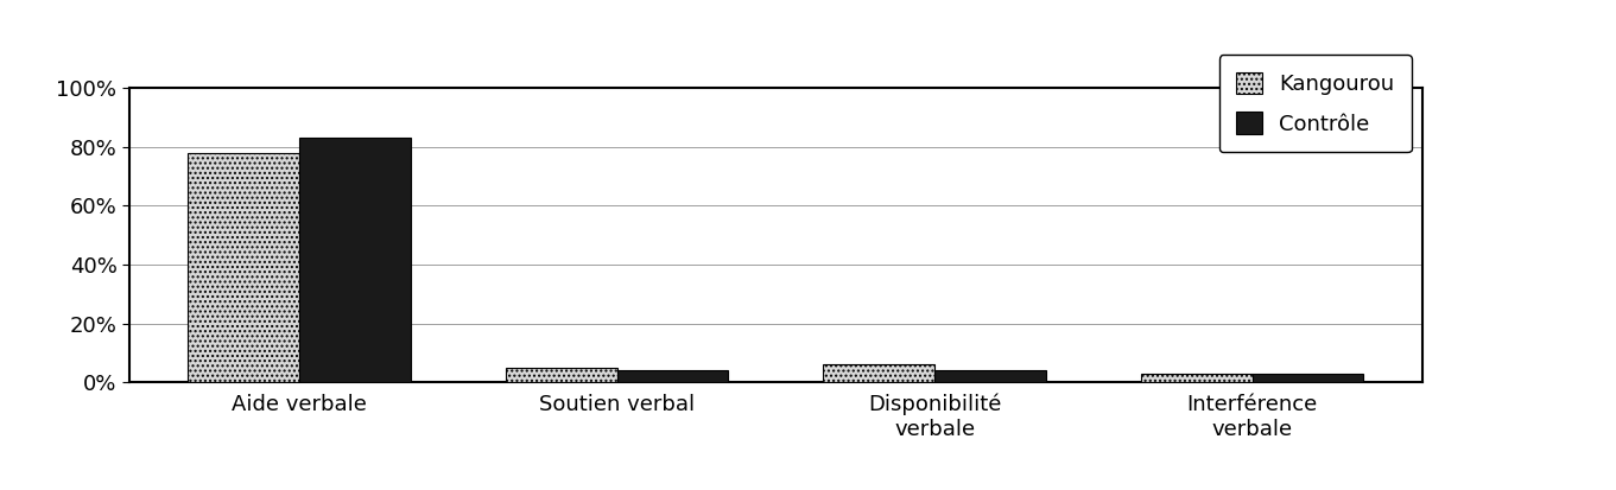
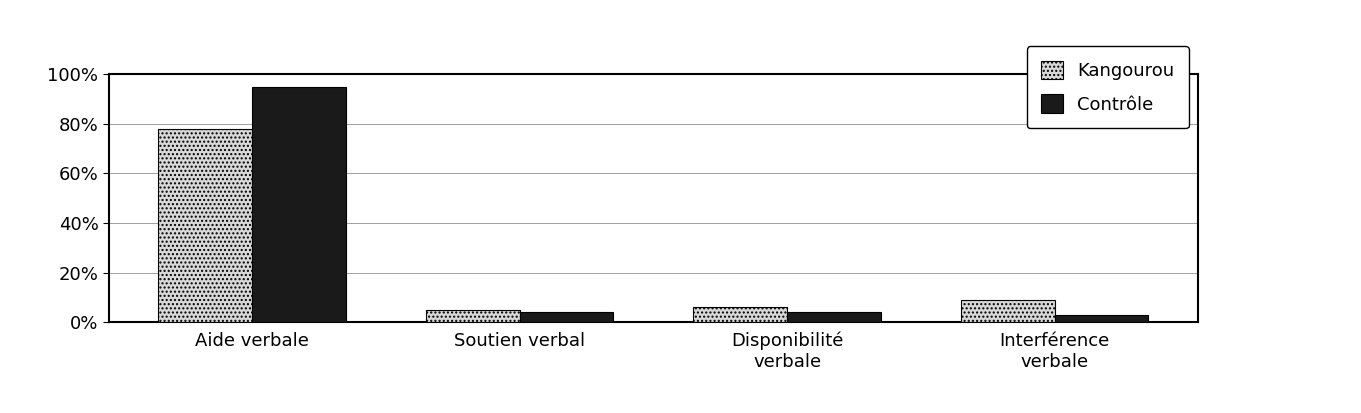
Contrôle/Aide verbale: 83% -> 95%
Kangourou/Interférence verbale: 3% -> 9%
